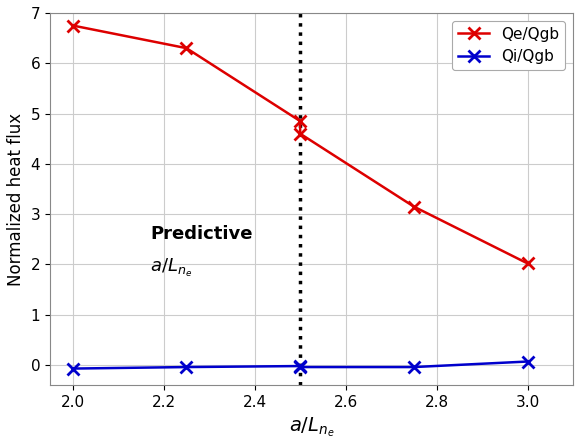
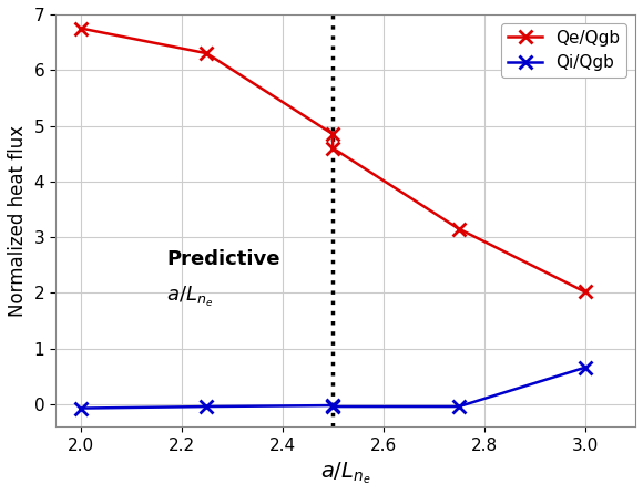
Qi/Qgb/3.0: 0.07 -> 0.66
